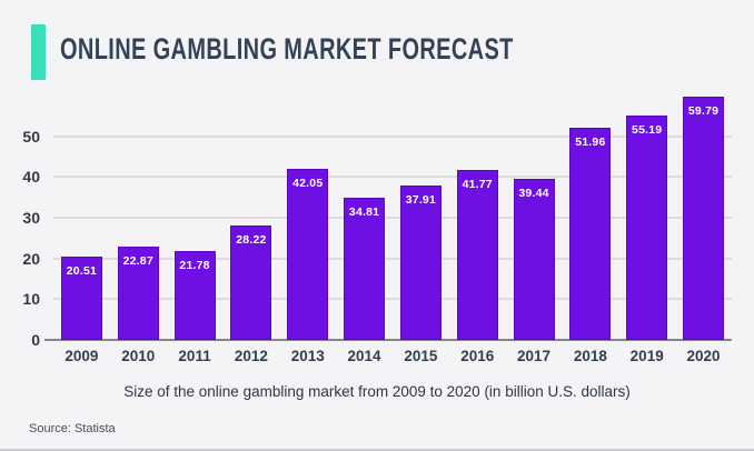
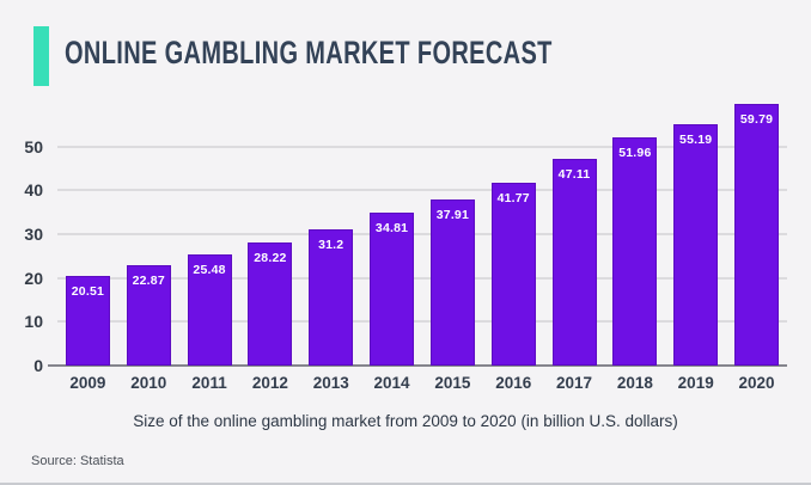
2011: 21.78 -> 25.48
2013: 42.05 -> 31.2
2017: 39.44 -> 47.11
